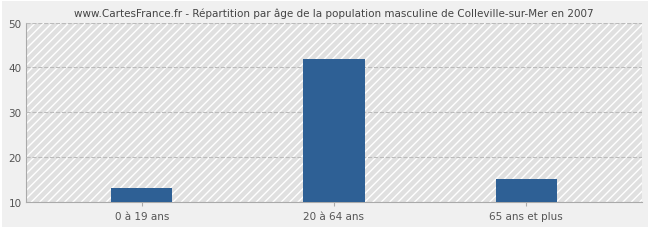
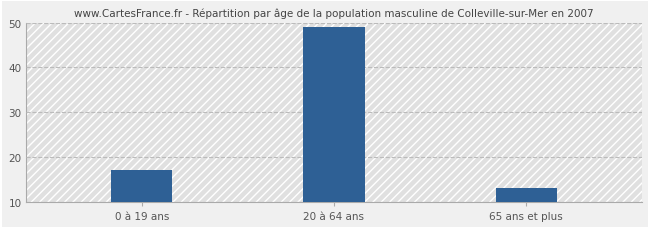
0 à 19 ans: 13 -> 17
20 à 64 ans: 42 -> 49
65 ans et plus: 15 -> 13
